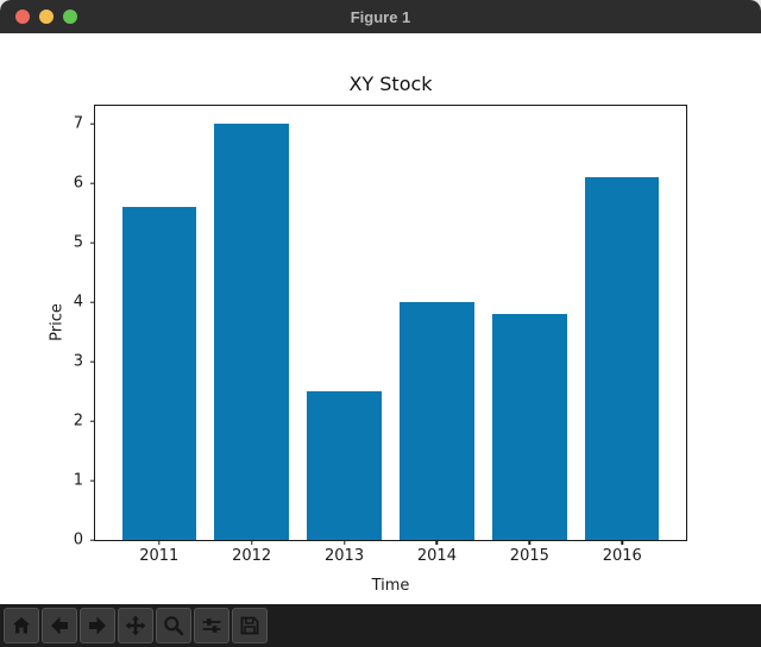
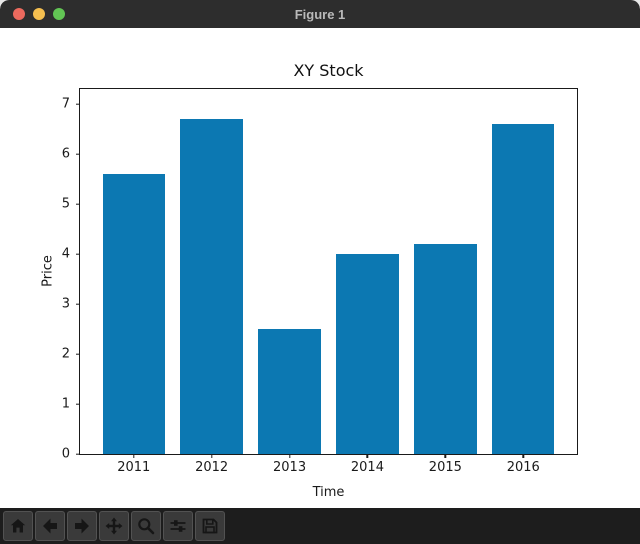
2012: 7.0 -> 6.7
2015: 3.8 -> 4.2
2016: 6.1 -> 6.6
